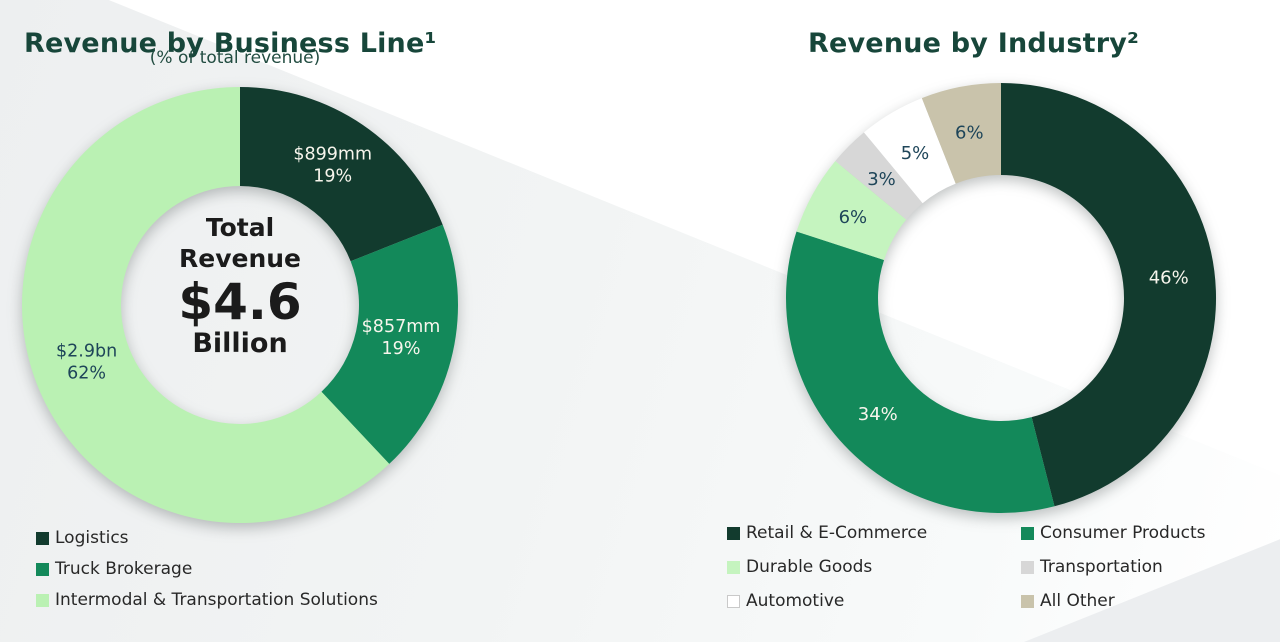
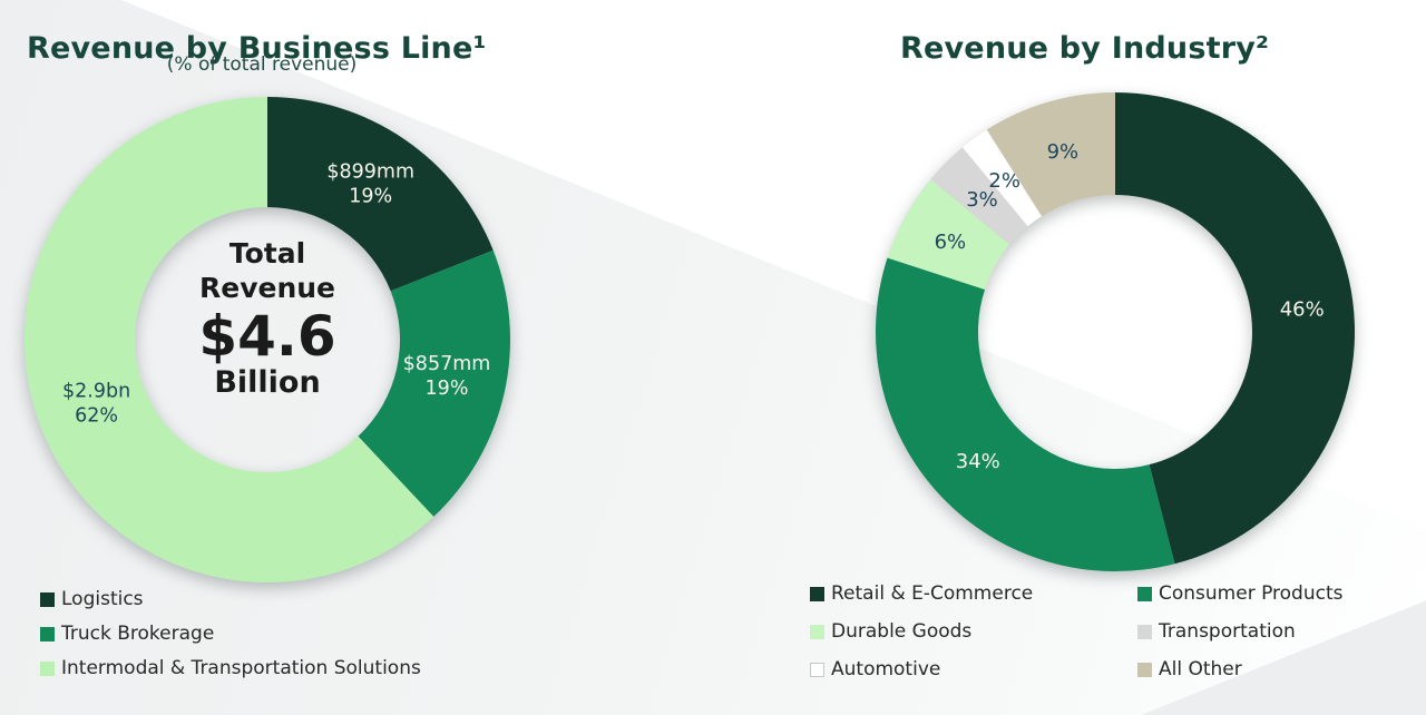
Revenue by Industry²/Automotive: 5% -> 2%
Revenue by Industry²/All Other: 6% -> 9%
